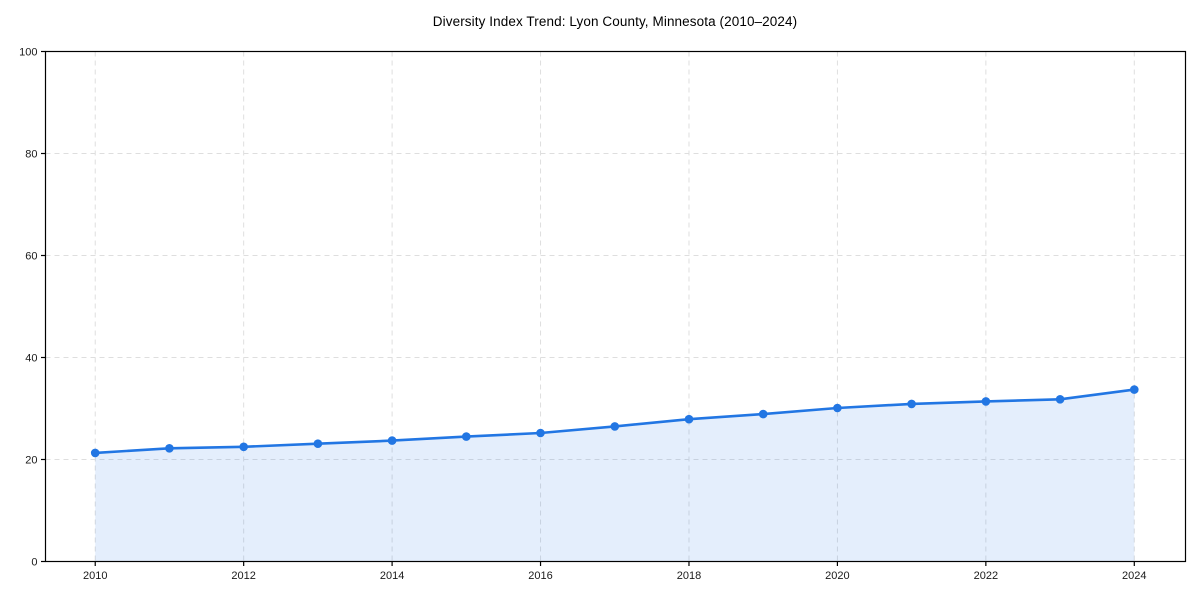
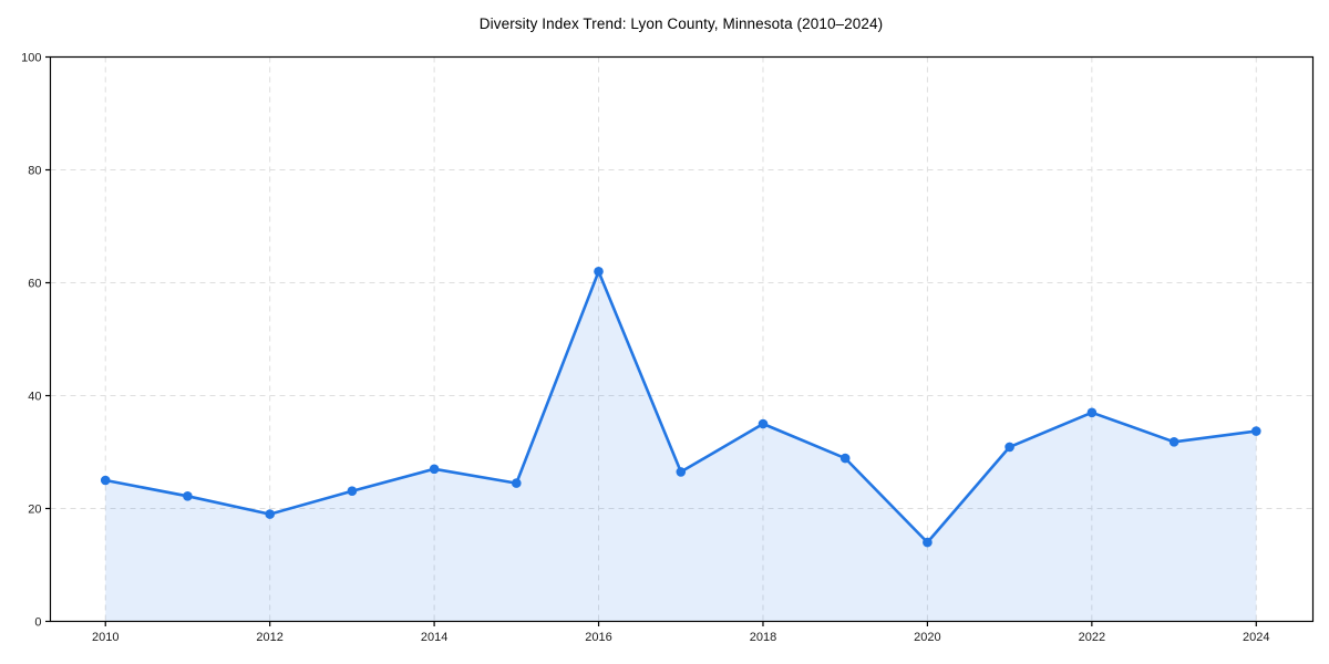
2010: 21 -> 25
2012: 22 -> 19
2014: 24 -> 27
2016: 25 -> 62
2018: 28 -> 35
2020: 30 -> 14
2022: 31 -> 37
